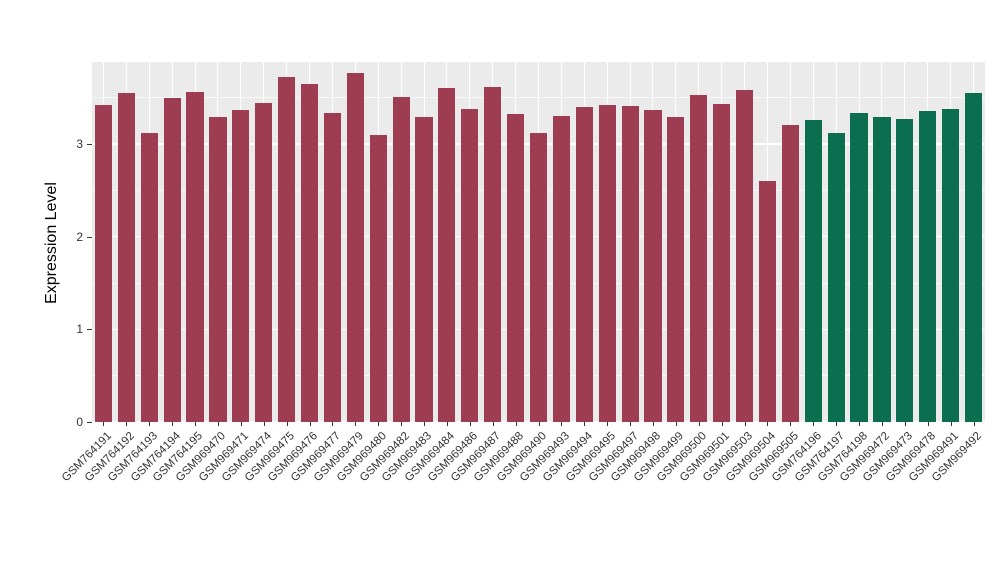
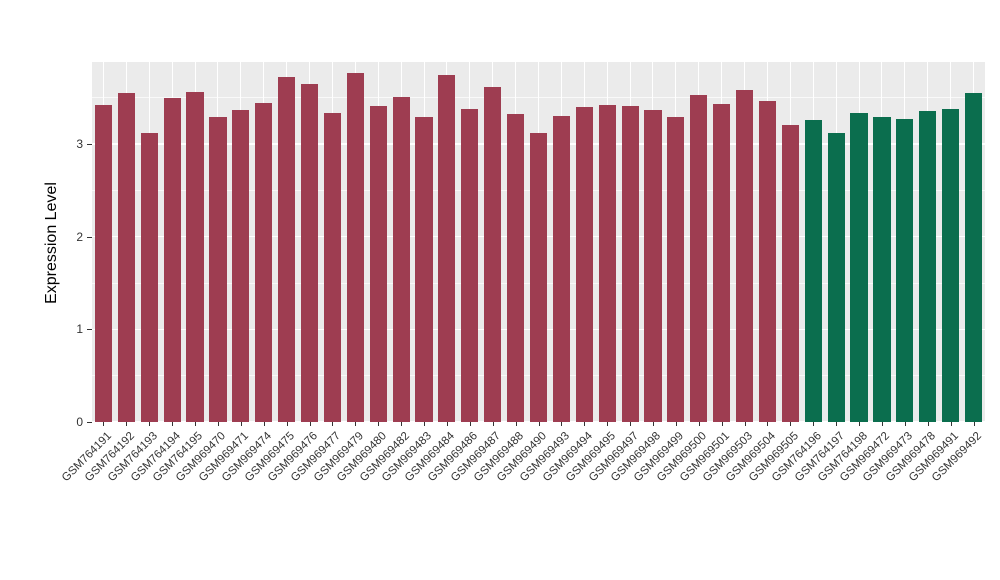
GSM969480: 3.1 -> 3.4
GSM969484: 3.6 -> 3.7
GSM969504: 2.6 -> 3.5
